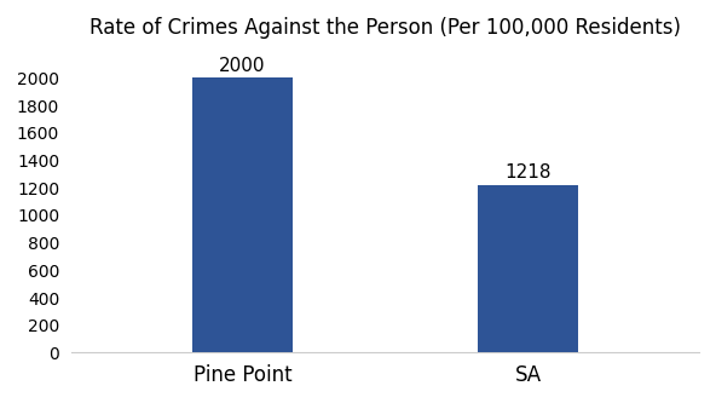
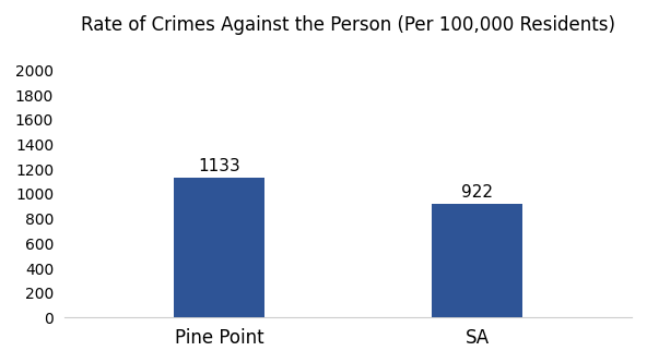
Pine Point: 2000 -> 1133
SA: 1218 -> 922
